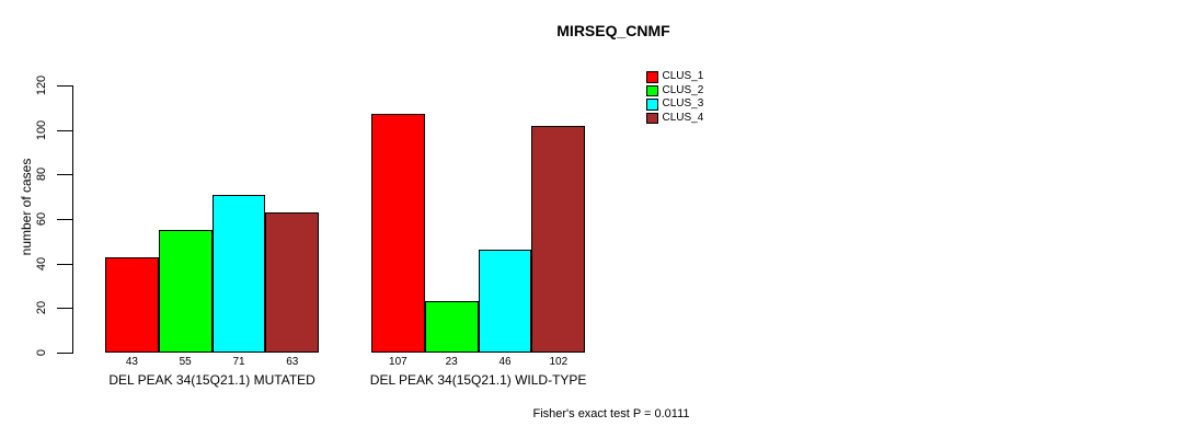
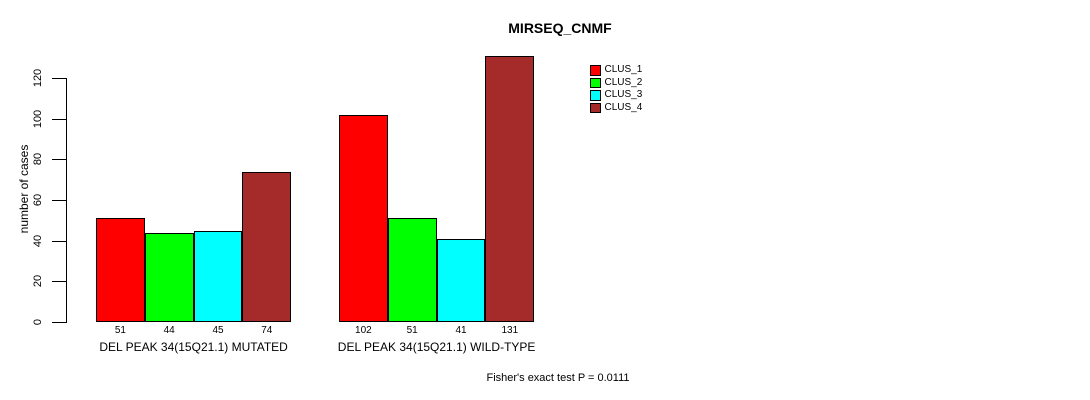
CLUS_1/DEL PEAK 34(15Q21.1) MUTATED: 43 -> 51
CLUS_2/DEL PEAK 34(15Q21.1) MUTATED: 55 -> 44
CLUS_3/DEL PEAK 34(15Q21.1) MUTATED: 71 -> 45
CLUS_4/DEL PEAK 34(15Q21.1) MUTATED: 63 -> 74
CLUS_1/DEL PEAK 34(15Q21.1) WILD-TYPE: 107 -> 102
CLUS_2/DEL PEAK 34(15Q21.1) WILD-TYPE: 23 -> 51
CLUS_3/DEL PEAK 34(15Q21.1) WILD-TYPE: 46 -> 41
CLUS_4/DEL PEAK 34(15Q21.1) WILD-TYPE: 102 -> 131
